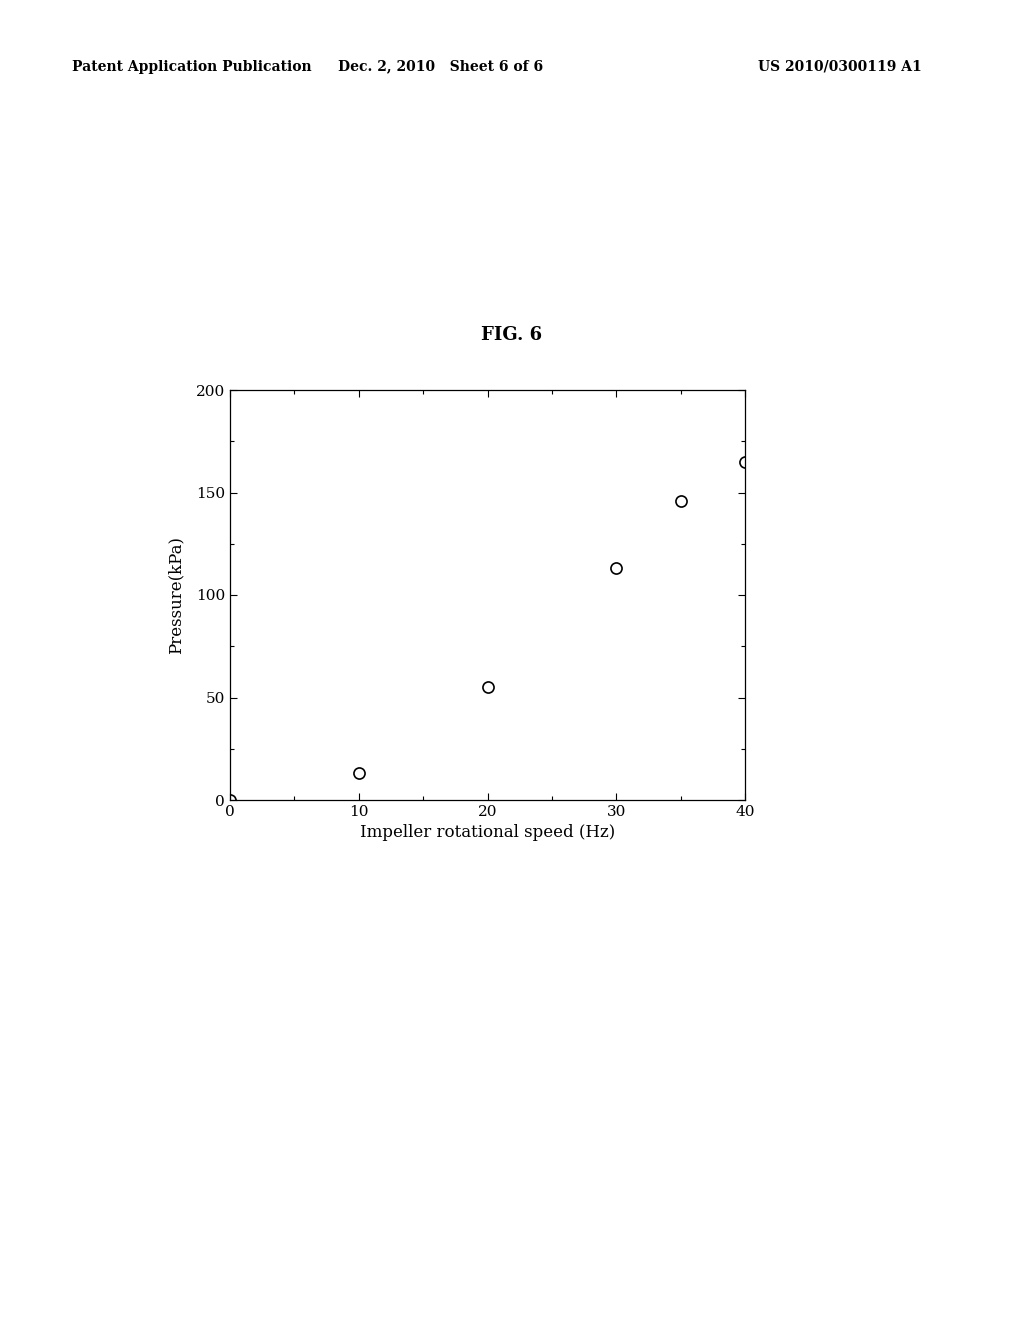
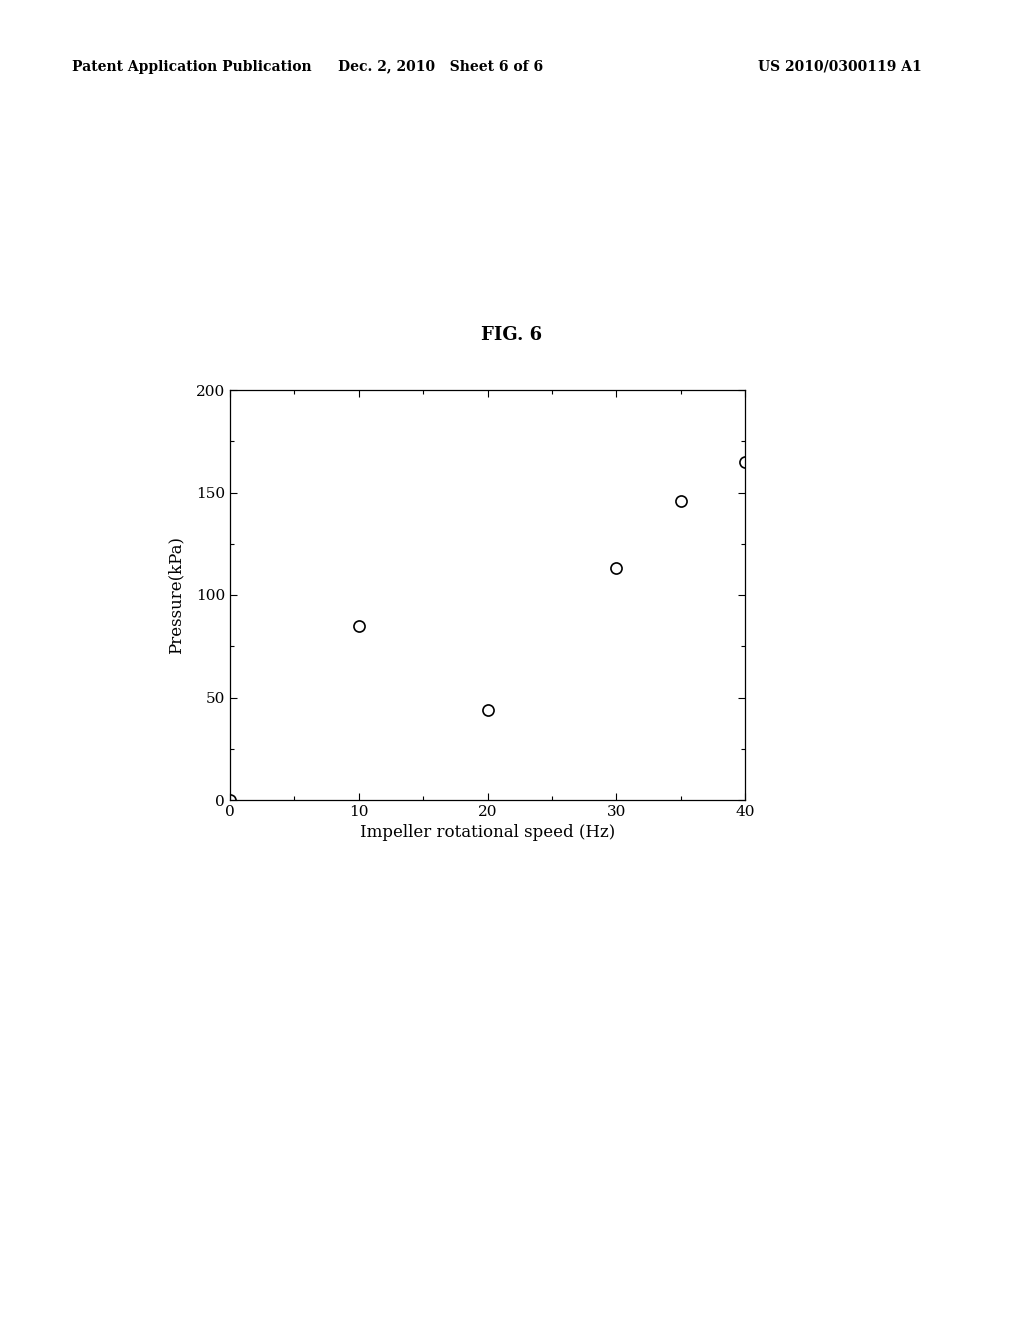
10: 13 -> 85
20: 55 -> 44
